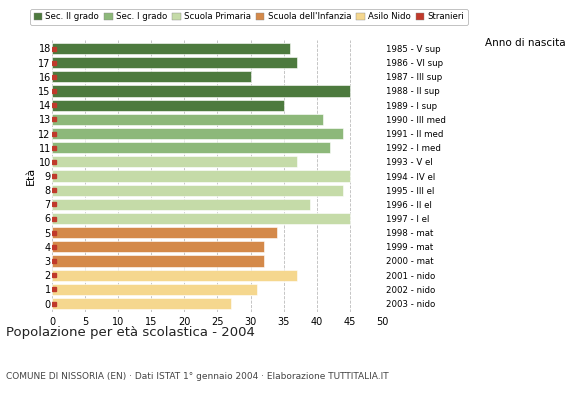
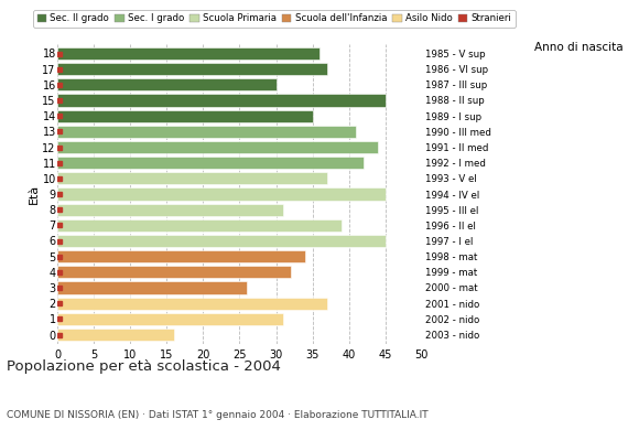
8: 44 -> 31
3: 32 -> 26
0: 27 -> 16
